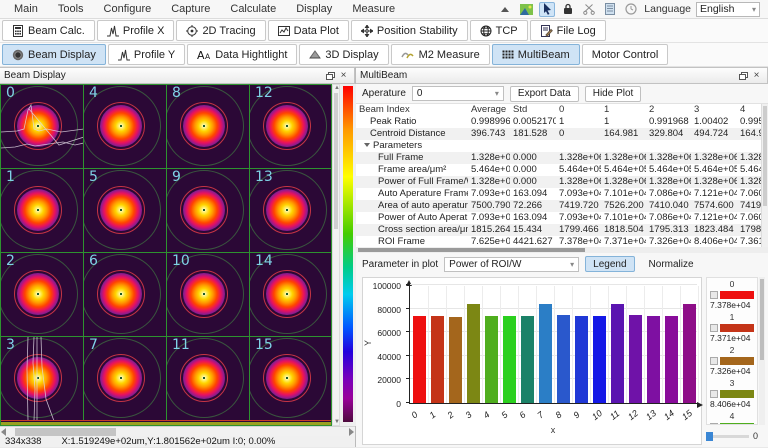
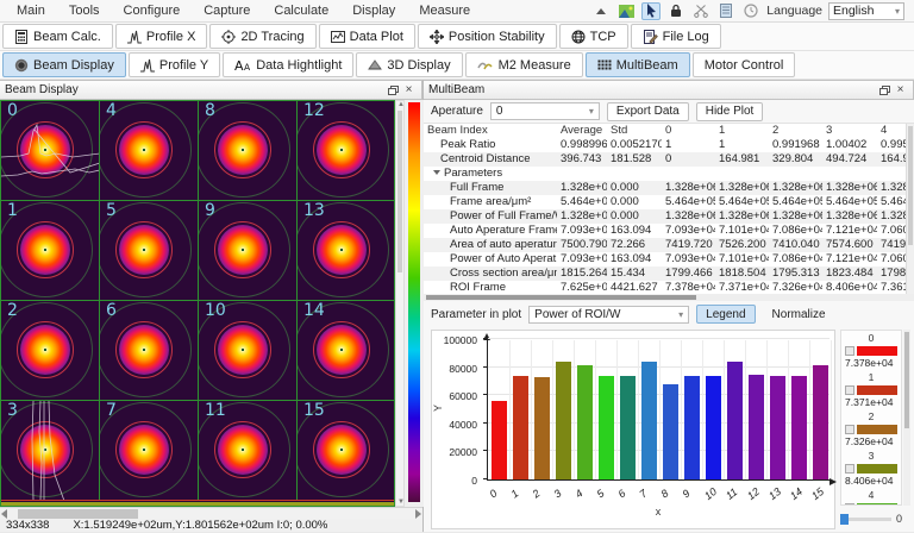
0: 74000 -> 56000
4: 74000 -> 81000
8: 74000 -> 68000
15: 84000 -> 81000
